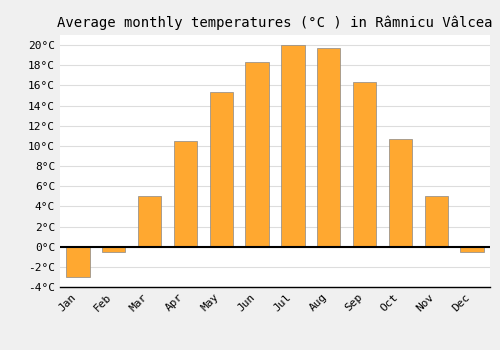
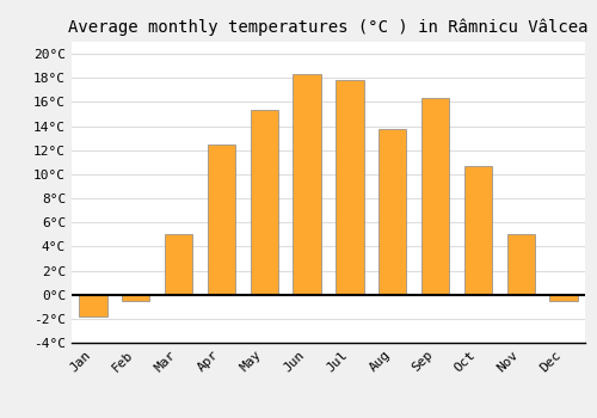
Jan: -3.0°C -> -1.8°C
Apr: 10.5°C -> 12.5°C
Jul: 20.0°C -> 17.8°C
Aug: 19.7°C -> 13.8°C
